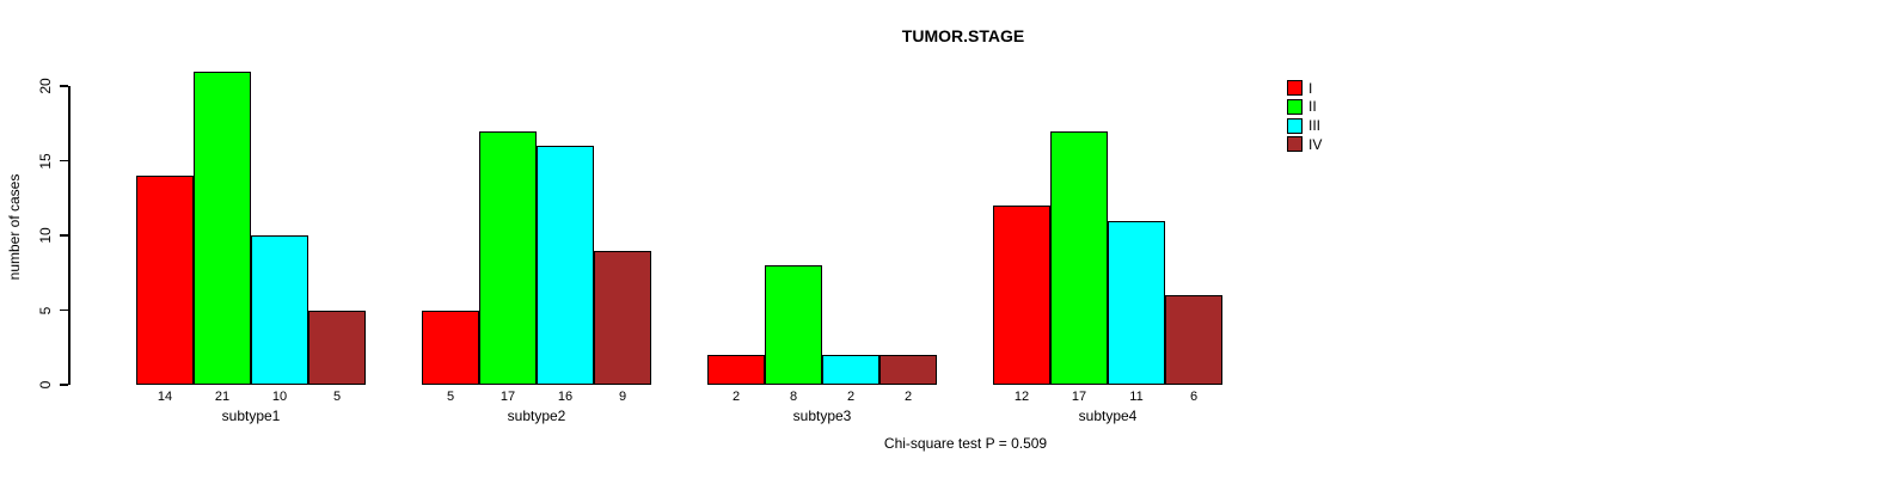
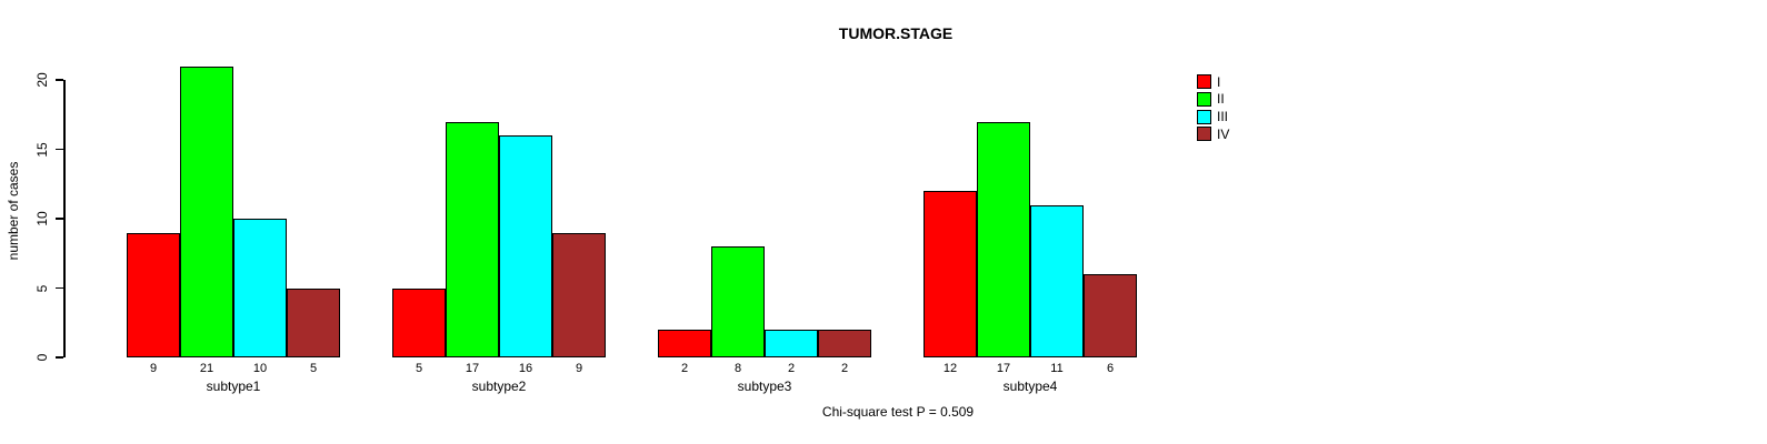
I/subtype1: 14 -> 9
